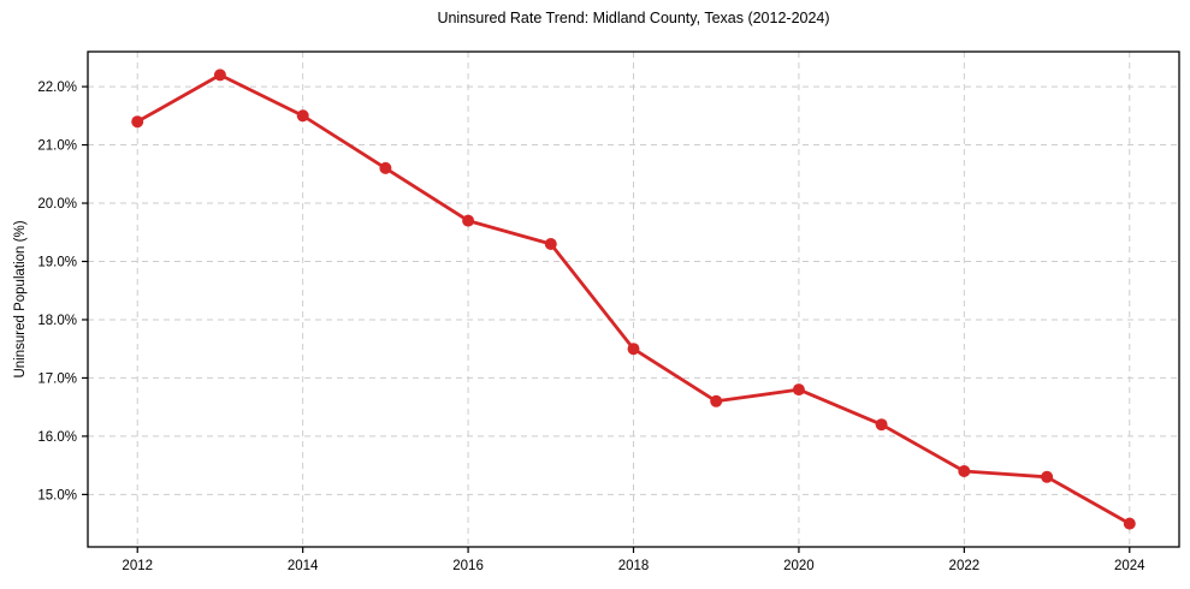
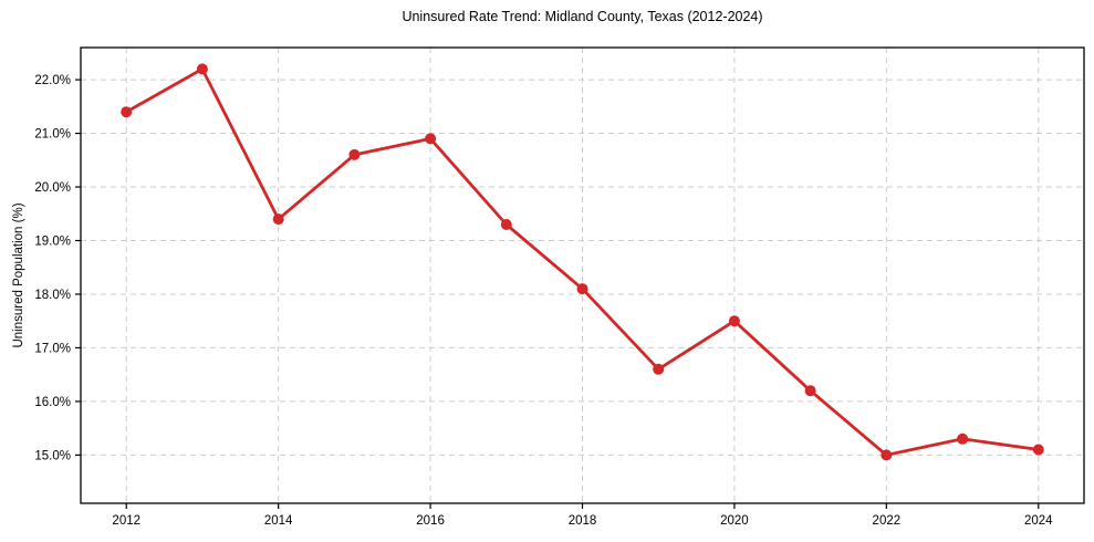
2014: 21.5% -> 19.4%
2016: 19.7% -> 20.9%
2018: 17.5% -> 18.1%
2020: 16.8% -> 17.5%
2022: 15.4% -> 15.0%
2024: 14.5% -> 15.1%
